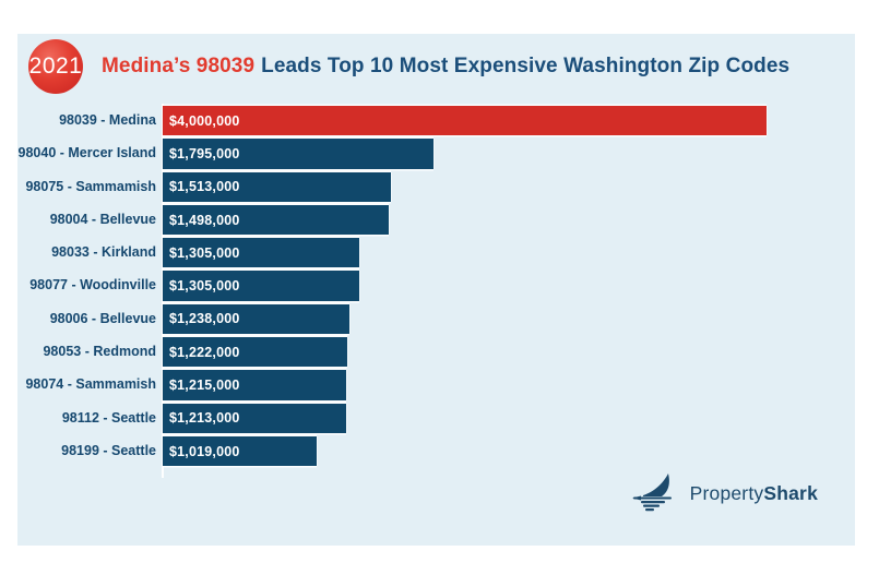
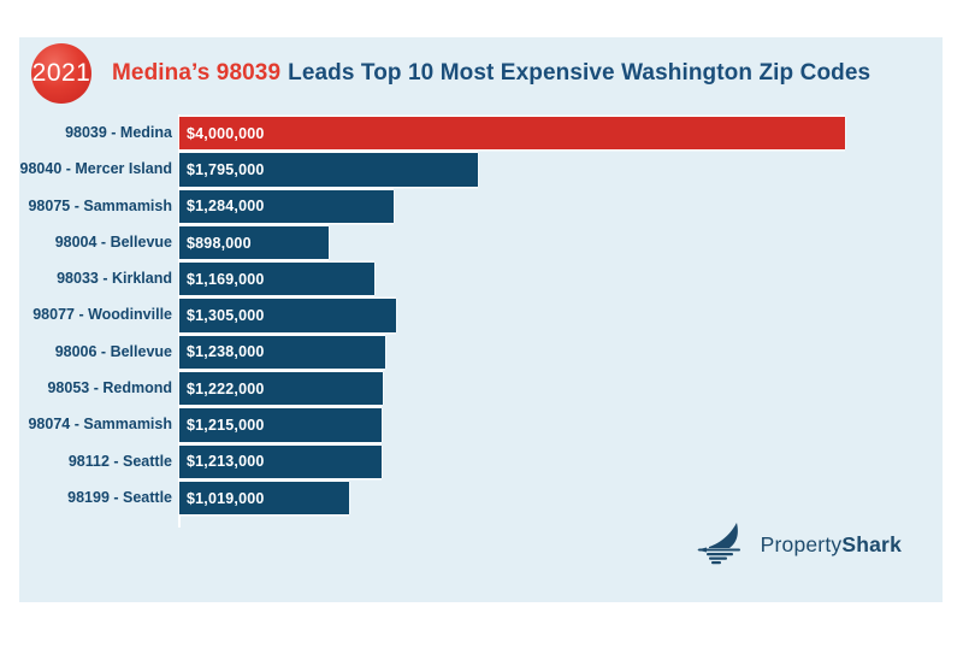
98075 - Sammamish: $1,513,000 -> $1,284,000
98004 - Bellevue: $1,498,000 -> $898,000
98033 - Kirkland: $1,305,000 -> $1,169,000
